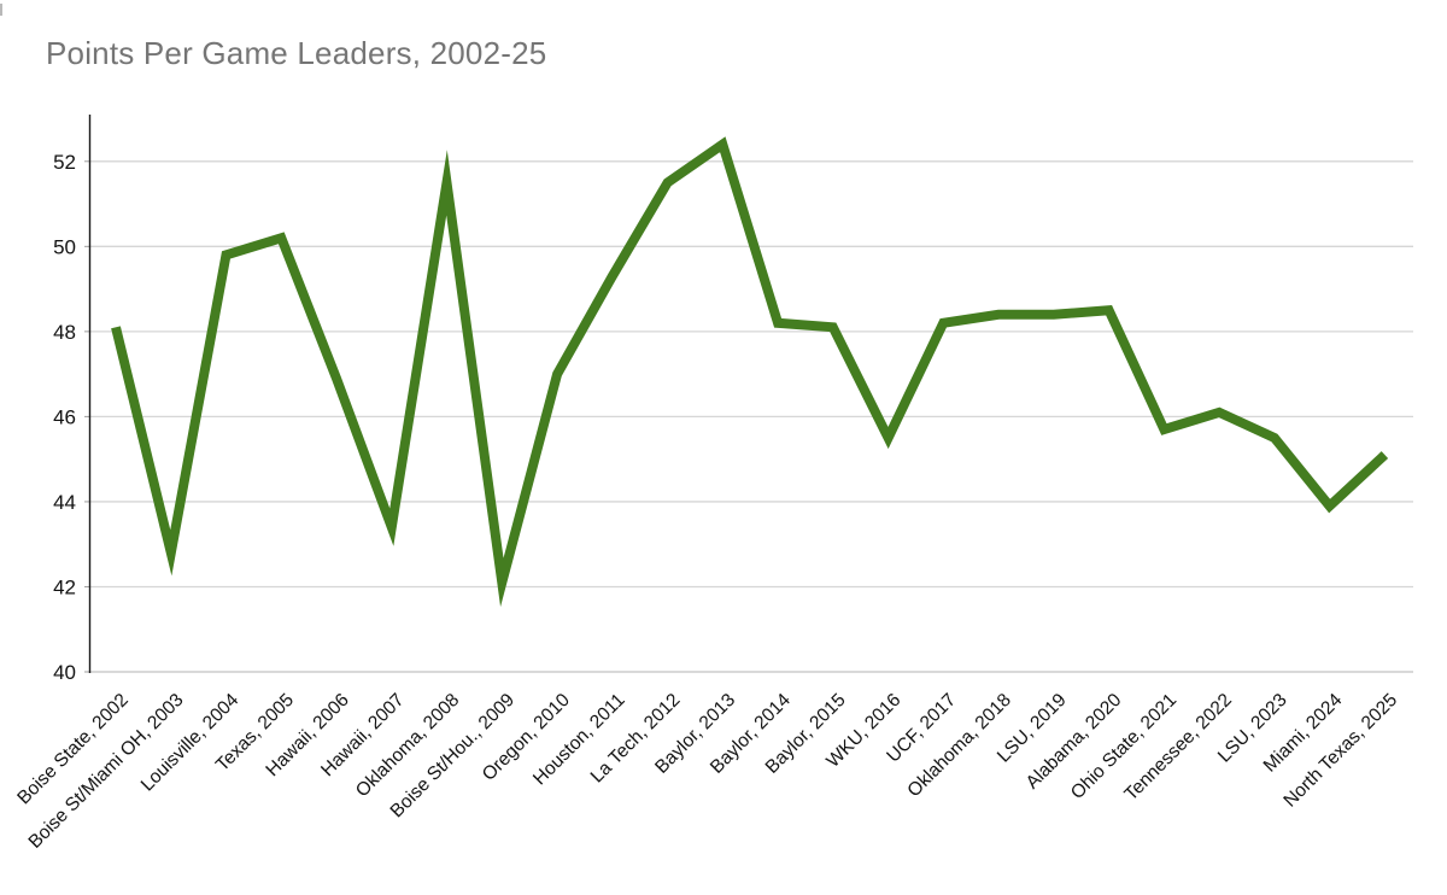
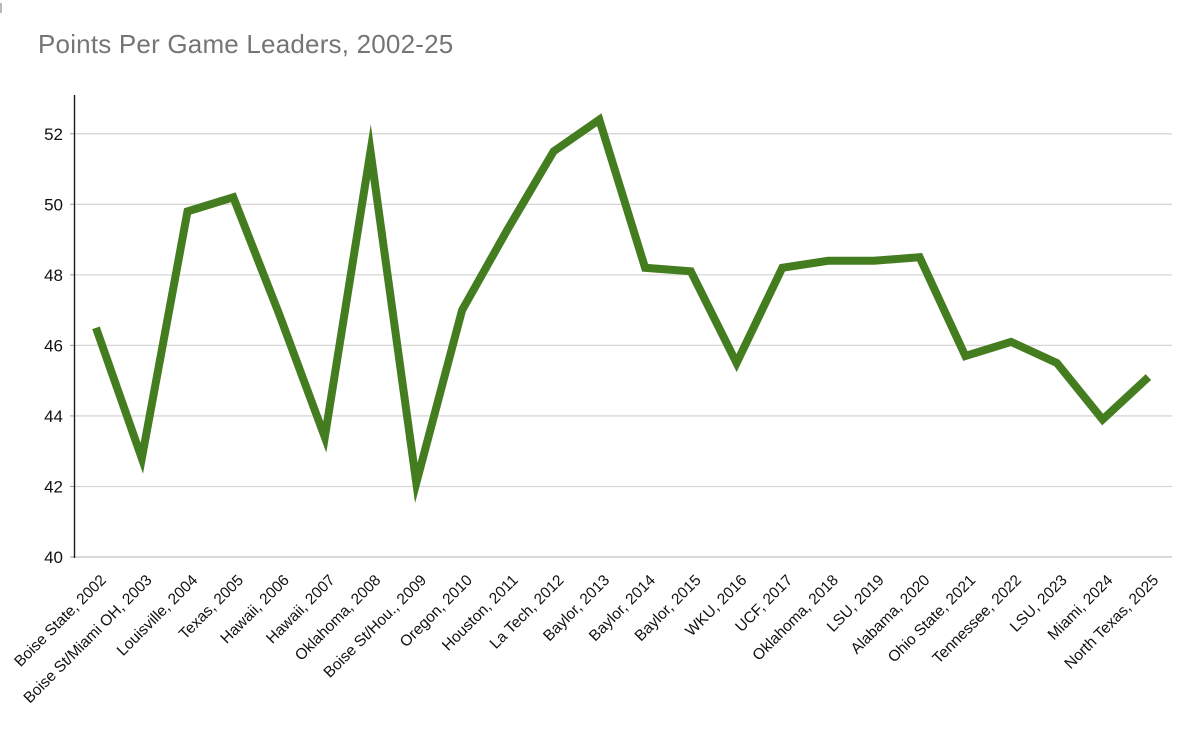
Boise State, 2002: 48.1 -> 46.5
